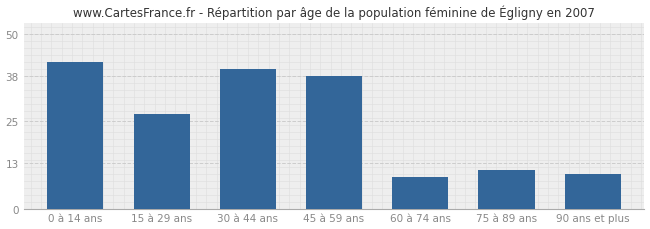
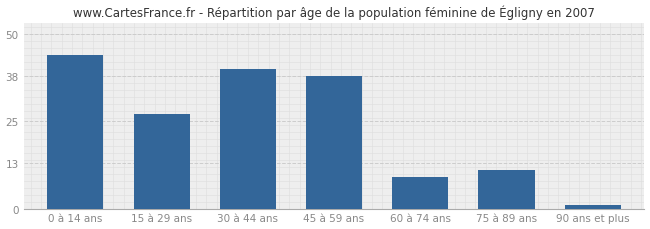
0 à 14 ans: 42 -> 44
90 ans et plus: 10 -> 1
